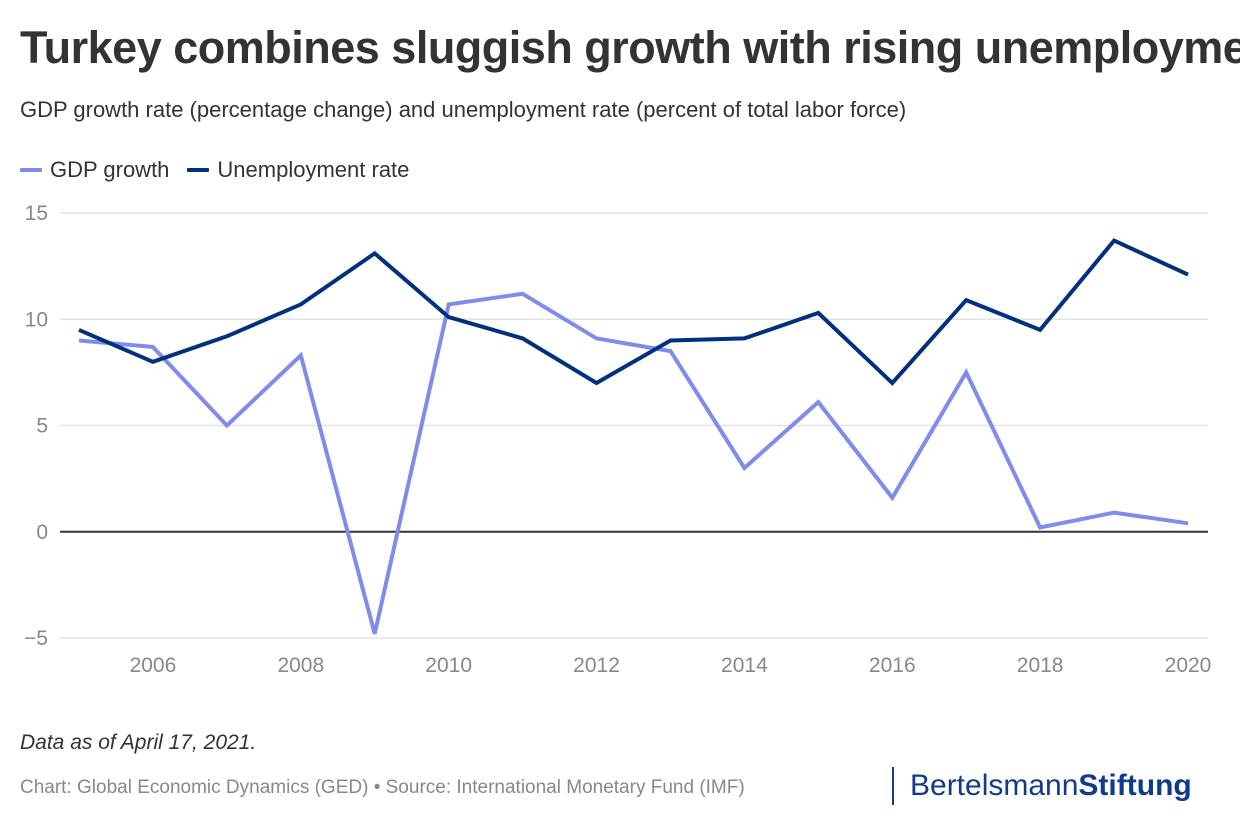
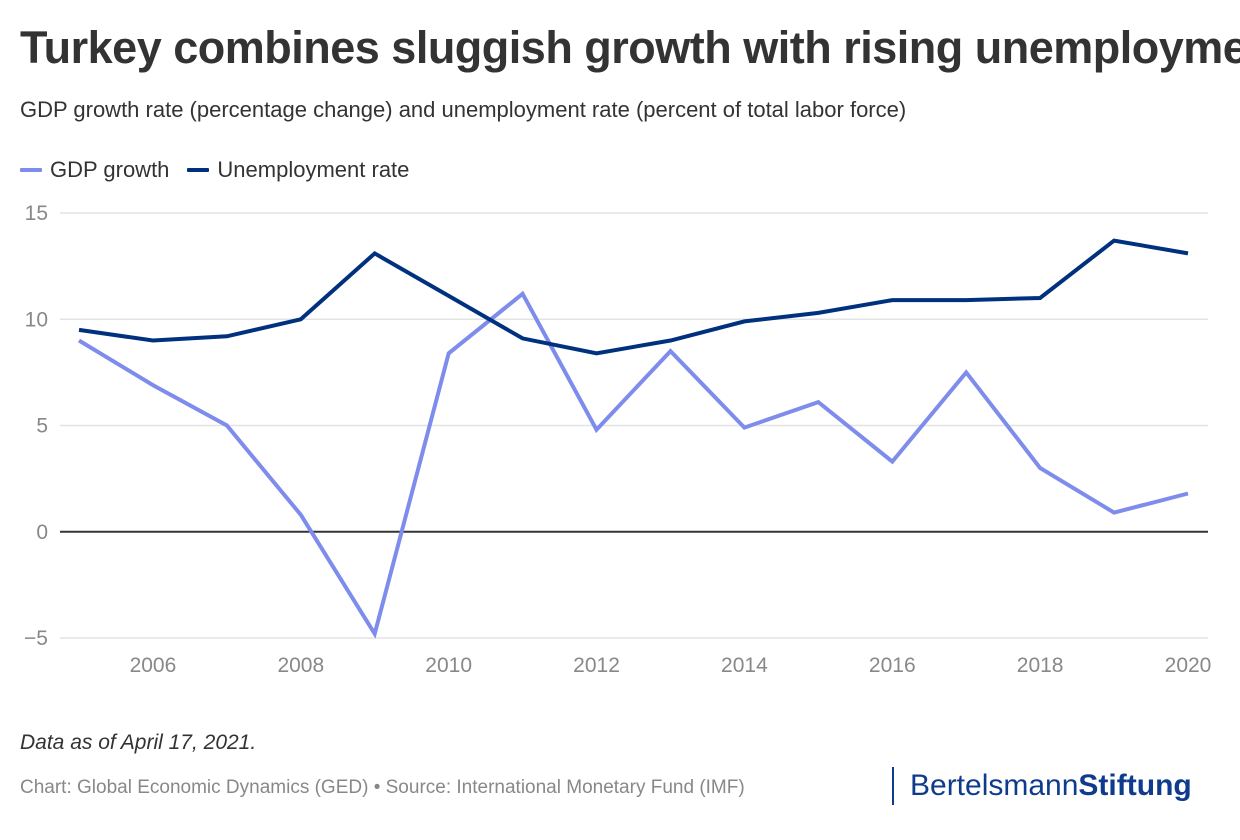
GDP growth/2006: 8.7 -> 6.9
Unemployment rate/2006: 8.0 -> 9.0
GDP growth/2008: 8.3 -> 0.8
Unemployment rate/2008: 10.7 -> 10.0
GDP growth/2010: 10.7 -> 8.4
Unemployment rate/2010: 10.1 -> 11.1
GDP growth/2012: 9.1 -> 4.8
Unemployment rate/2012: 7.0 -> 8.4
GDP growth/2014: 3.0 -> 4.9
Unemployment rate/2014: 9.1 -> 9.9
GDP growth/2016: 1.6 -> 3.3
Unemployment rate/2016: 7.0 -> 10.9
GDP growth/2018: 0.2 -> 3.0
Unemployment rate/2018: 9.5 -> 11.0
GDP growth/2020: 0.4 -> 1.8
Unemployment rate/2020: 12.1 -> 13.1
